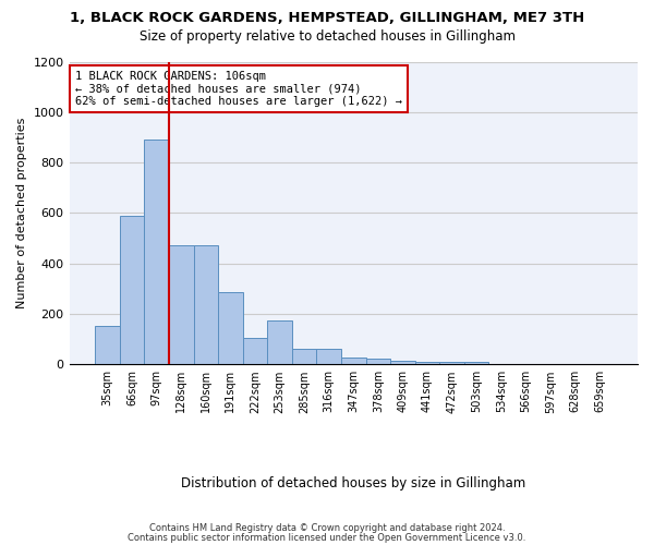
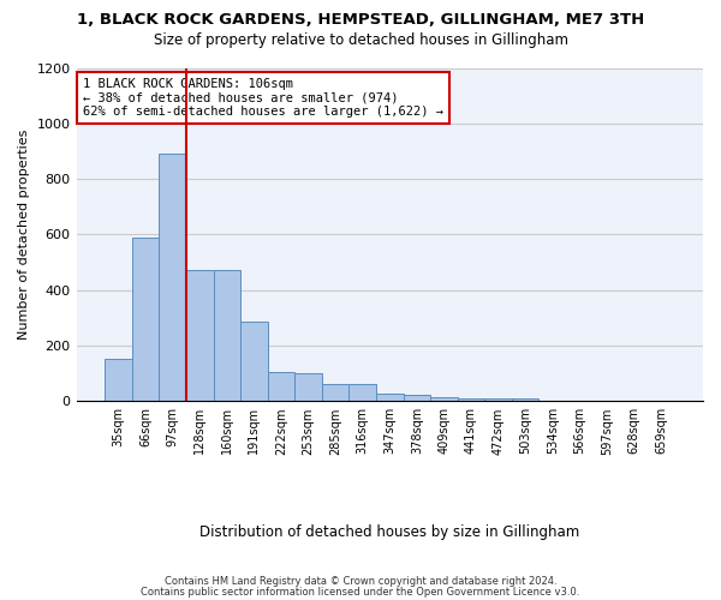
253sqm: 175 -> 100
